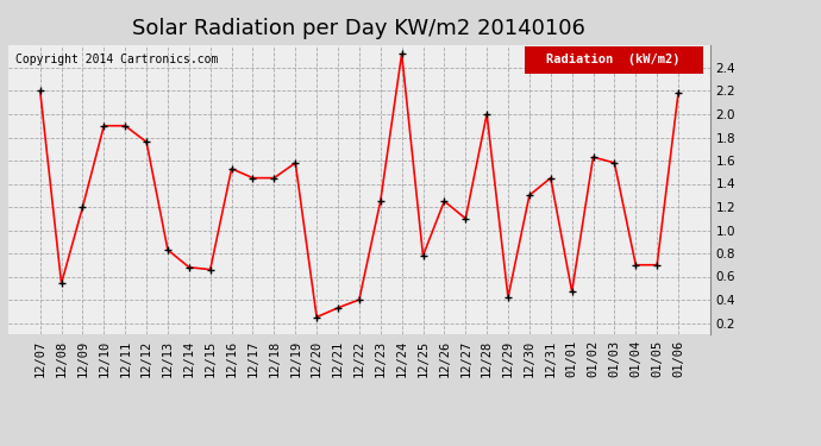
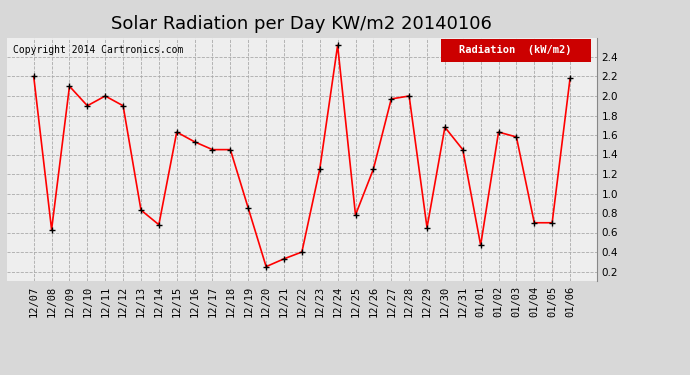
12/08: 0.54 -> 0.63
12/09: 1.20 -> 2.10
12/11: 1.90 -> 2.00
12/12: 1.76 -> 1.90
12/15: 0.66 -> 1.63
12/19: 1.58 -> 0.85
12/27: 1.10 -> 1.97
12/29: 0.42 -> 0.65
12/30: 1.30 -> 1.68
